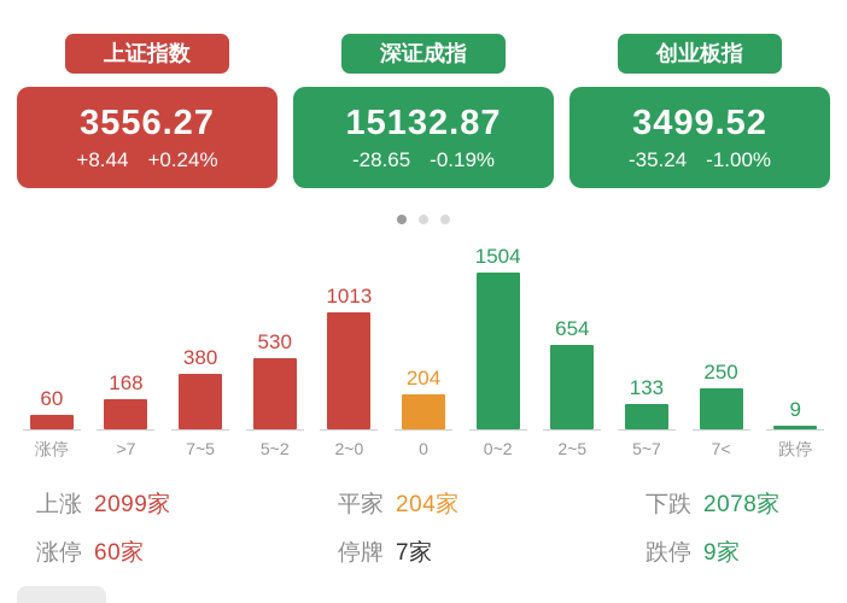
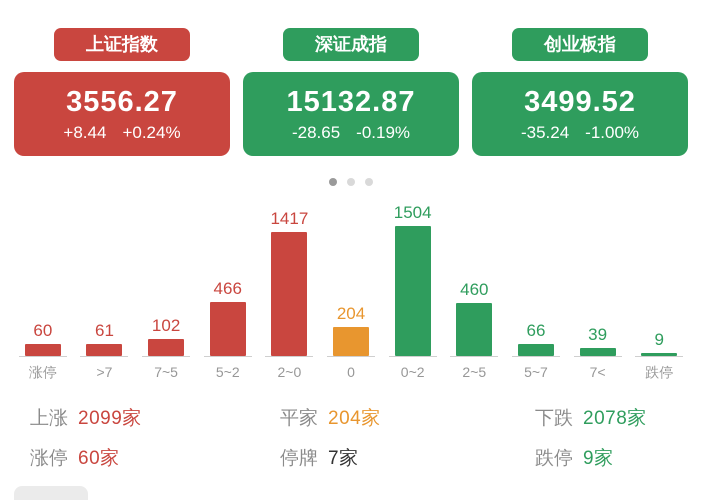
>7: 168 -> 61
7~5: 380 -> 102
5~2: 530 -> 466
2~0: 1013 -> 1417
2~5: 654 -> 460
5~7: 133 -> 66
7<: 250 -> 39
